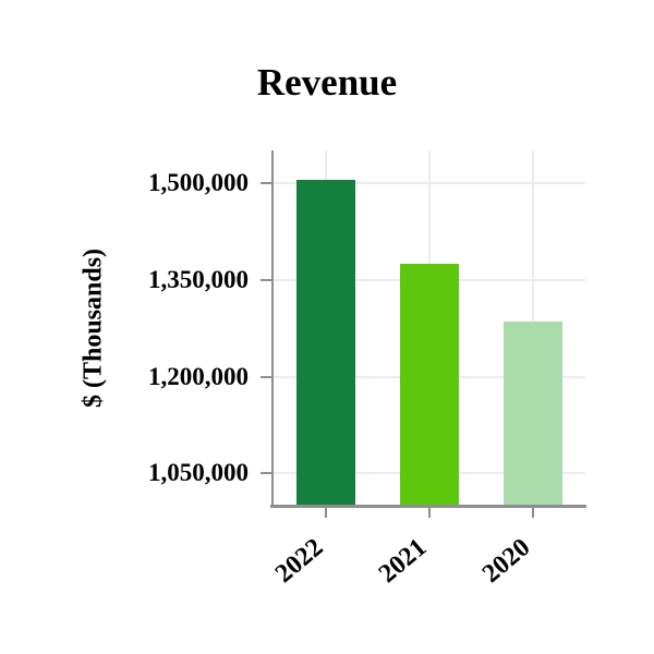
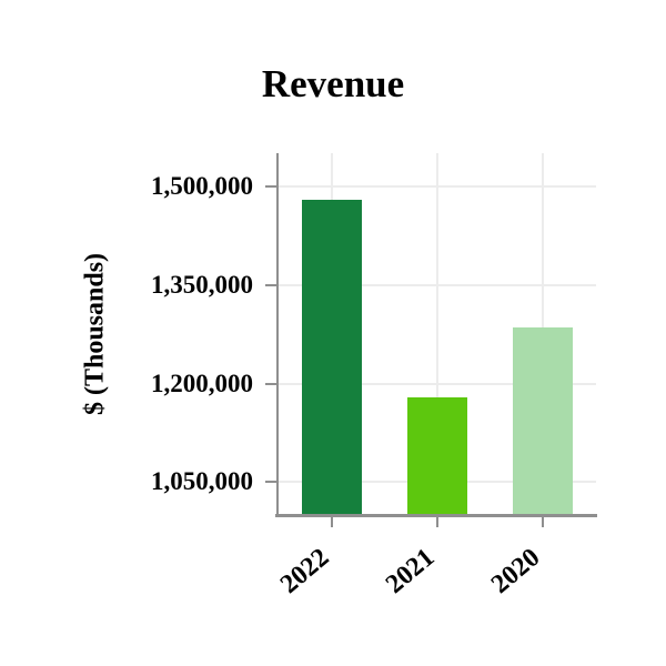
2022: 1500000 -> 1480000
2021: 1380000 -> 1180000
